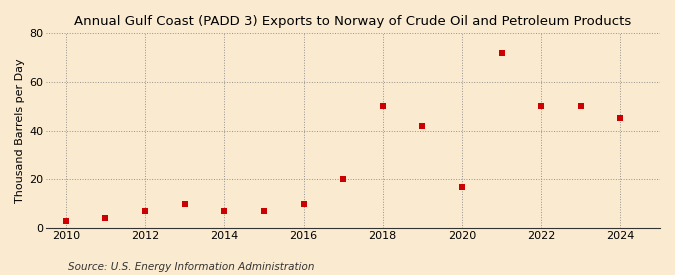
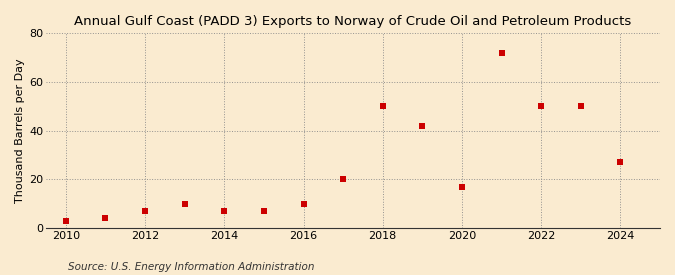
2024: 45 -> 27
